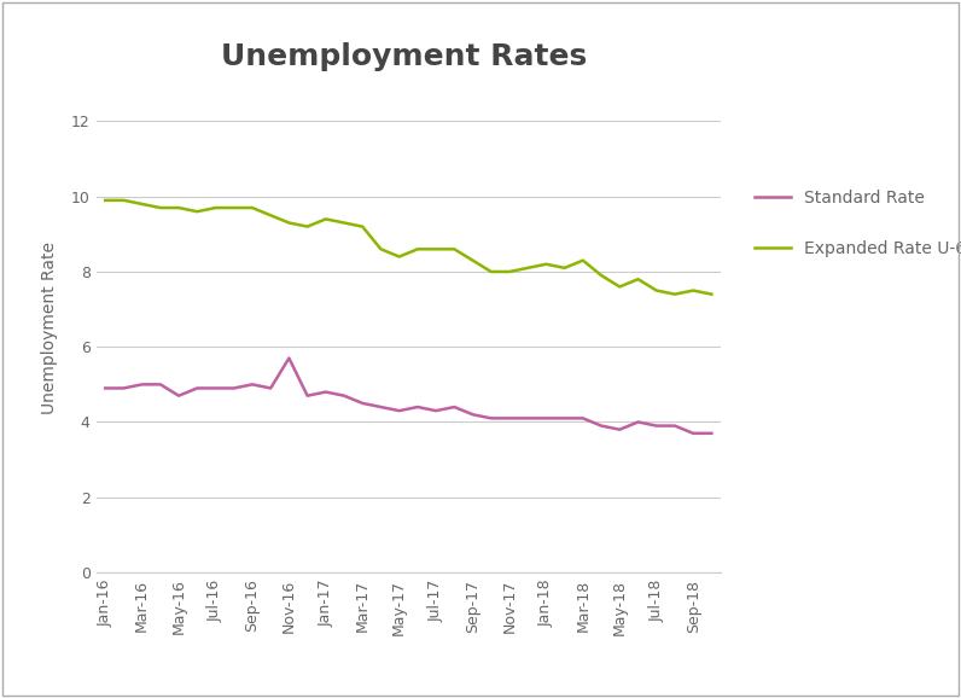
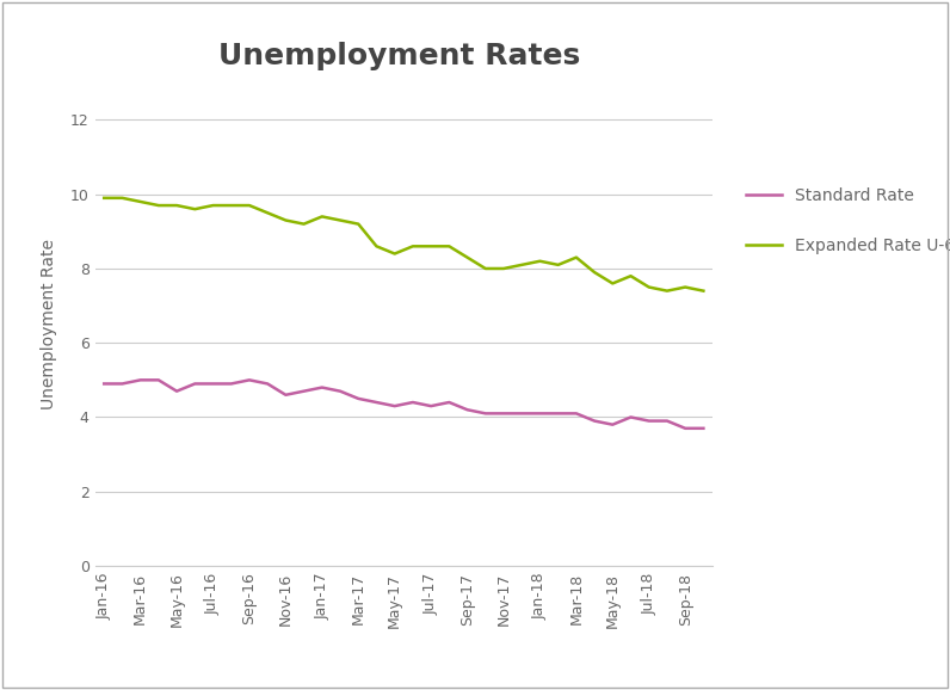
Standard Rate/Nov-16: 5.7 -> 4.6
